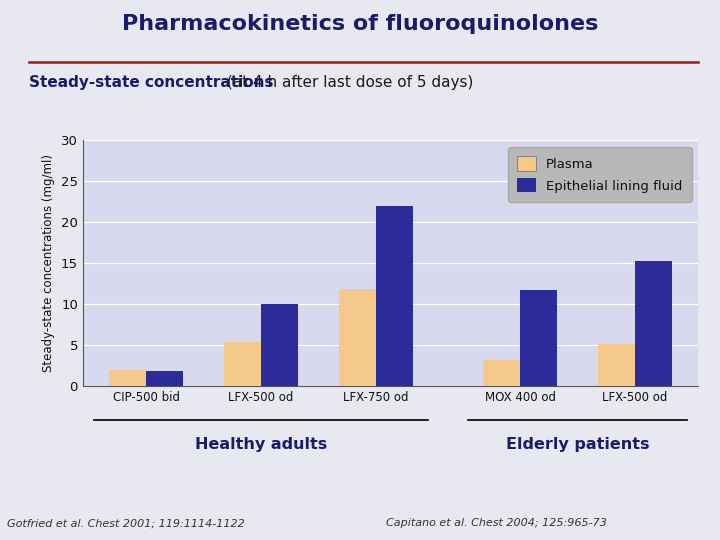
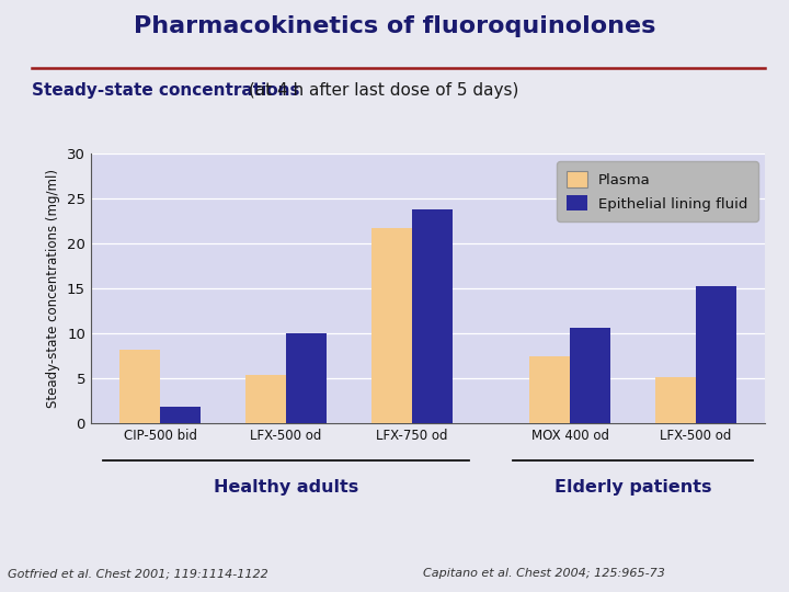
Plasma/CIP-500 bid: 2.0 -> 8.2
Plasma/LFX-750 od: 11.8 -> 21.8
Epithelial lining fluid/LFX-750 od: 22.0 -> 23.8
Plasma/MOX 400 od: 3.2 -> 7.4
Epithelial lining fluid/MOX 400 od: 11.7 -> 10.6
